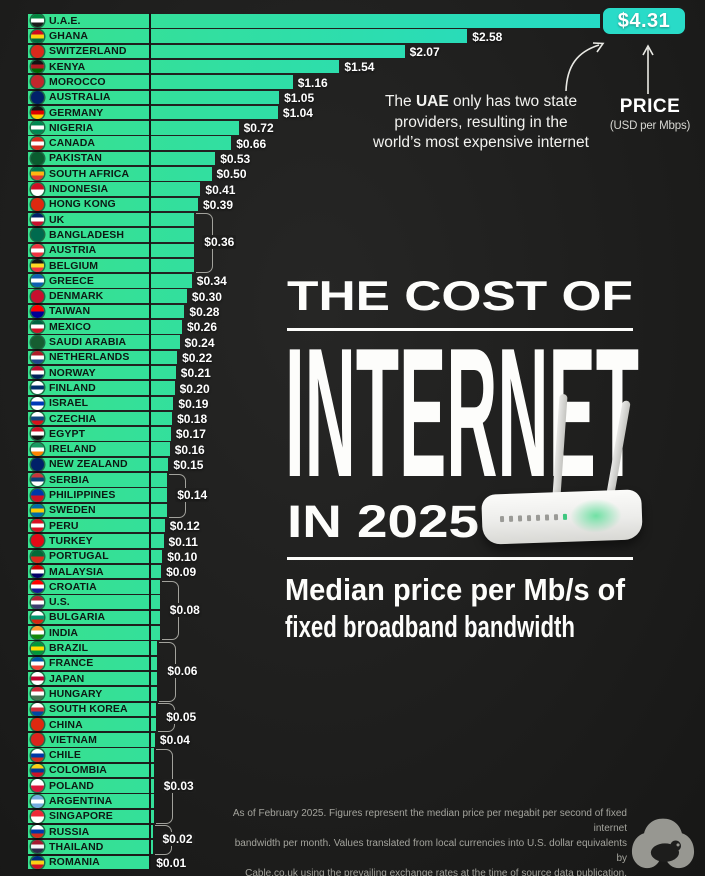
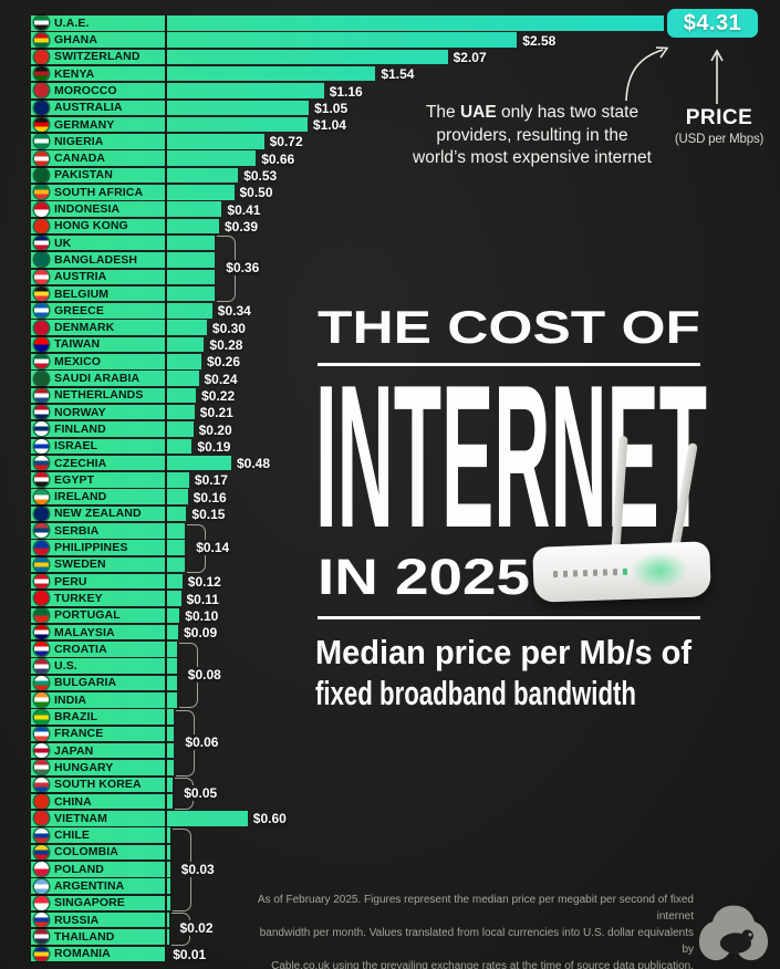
CZECHIA: $0.18 -> $0.48
VIETNAM: $0.04 -> $0.60
